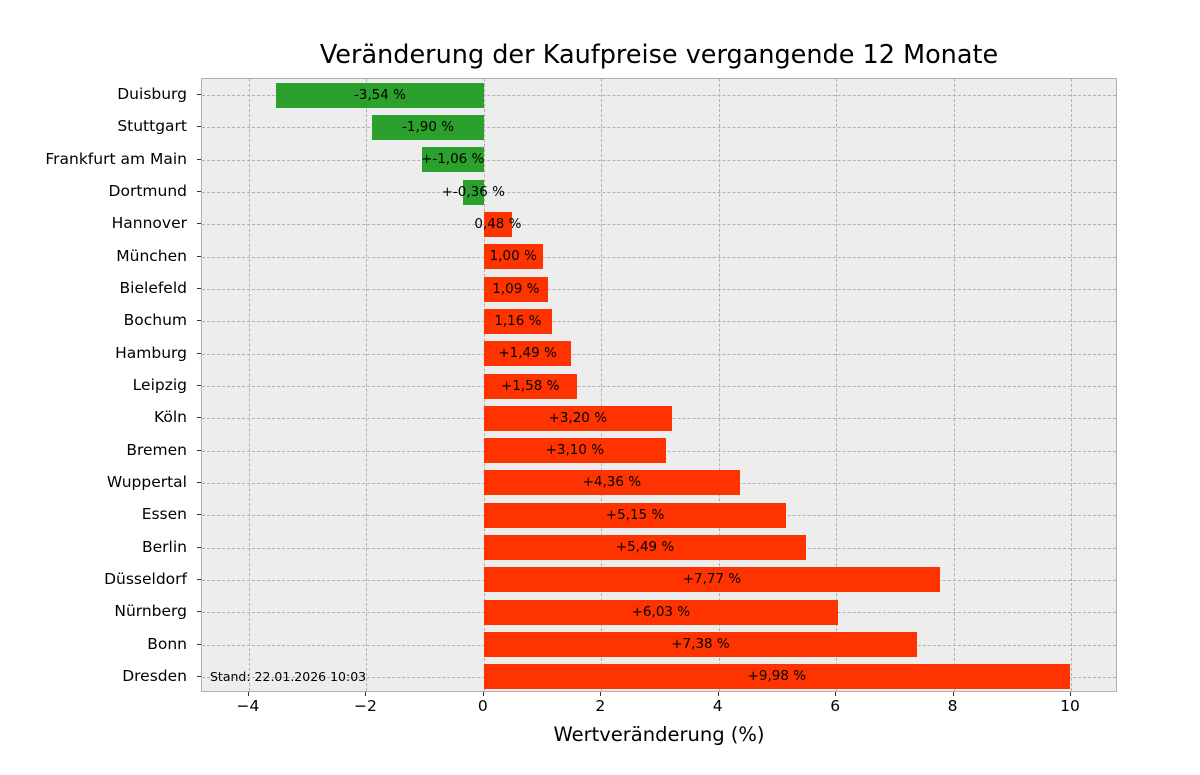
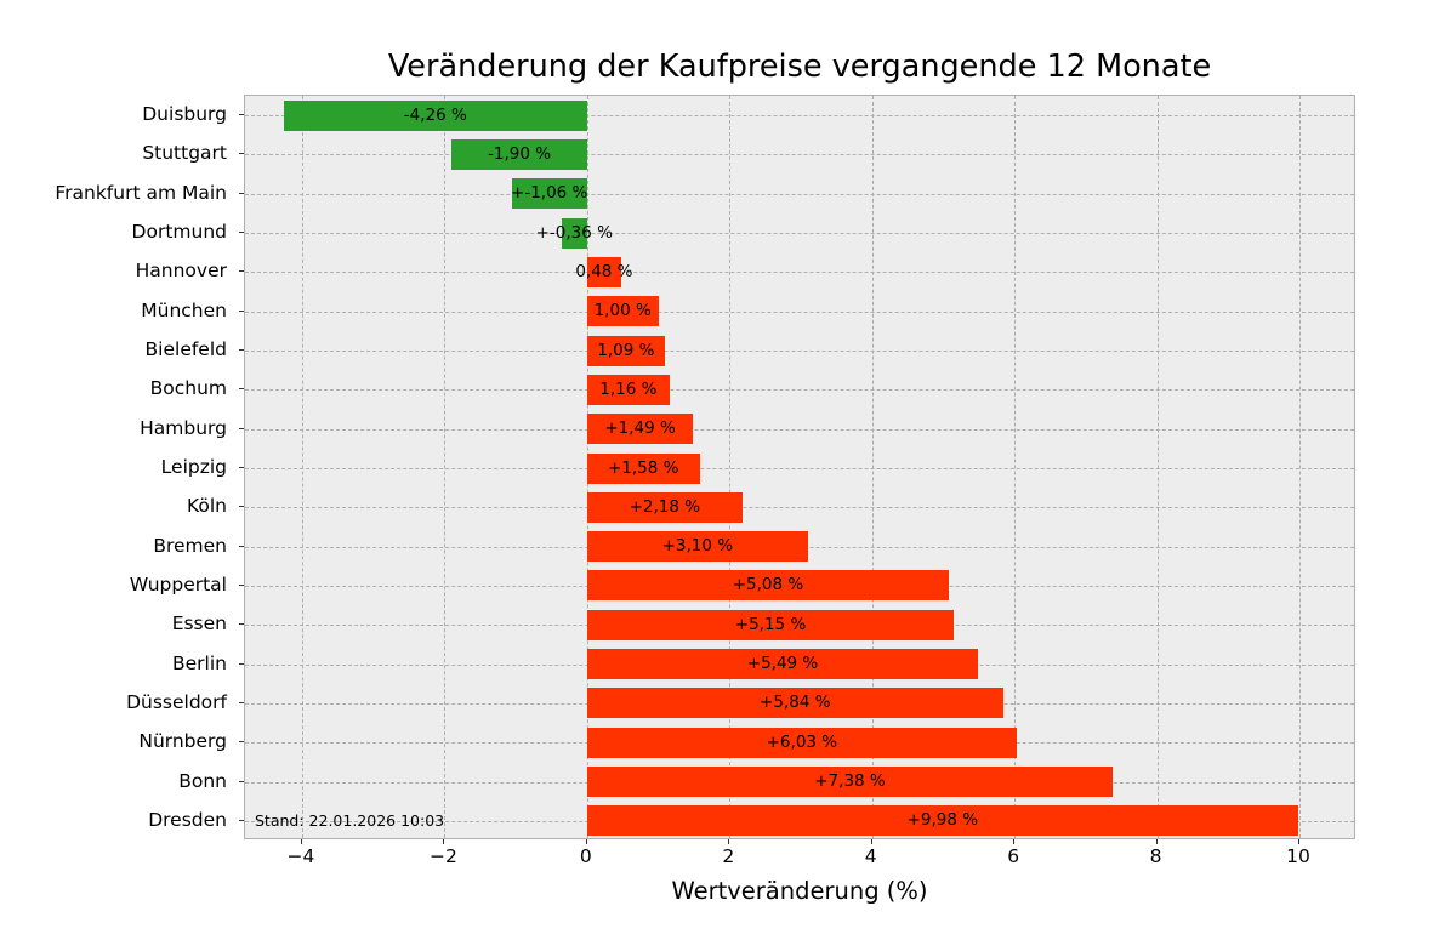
Duisburg: -3,54 -> -4,26
Köln: +3,20 -> +2,18
Wuppertal: +4,36 -> +5,08
Düsseldorf: +7,77 -> +5,84
